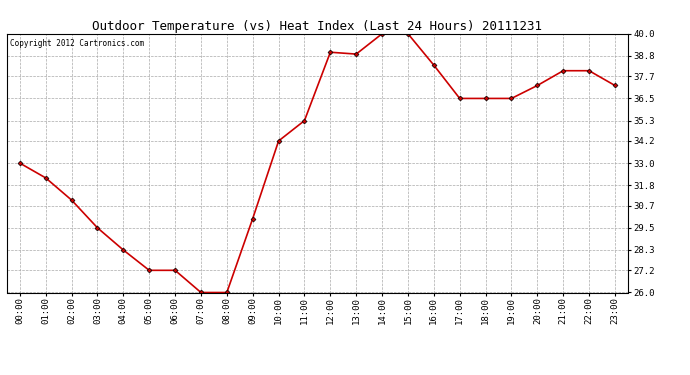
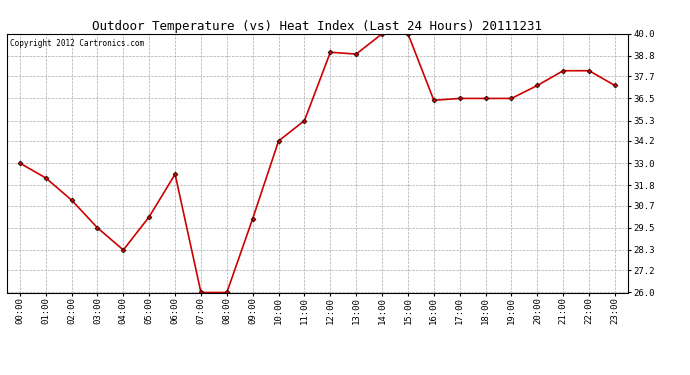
05:00: 27.2 -> 30.1
06:00: 27.2 -> 32.4
16:00: 38.3 -> 36.4
